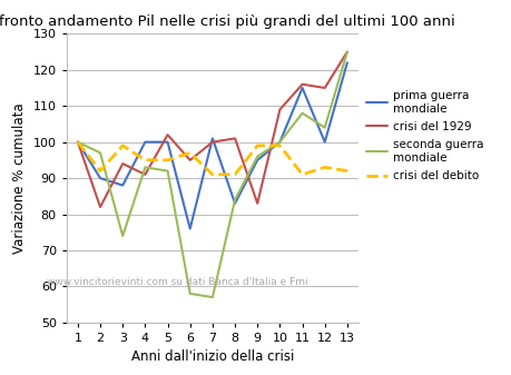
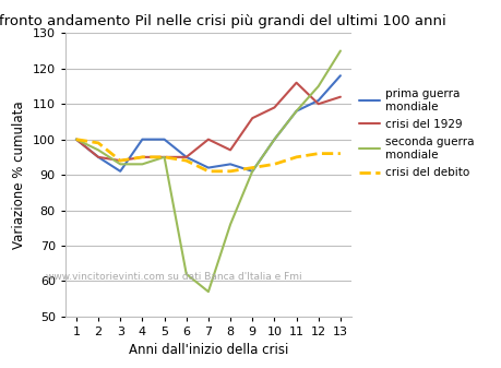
prima guerra mondiale/2: 90 -> 95
crisi del 1929/2: 82 -> 95
crisi del debito/2: 92 -> 99
prima guerra mondiale/3: 88 -> 91
seconda guerra mondiale/3: 74 -> 93
crisi del debito/3: 99 -> 94
crisi del 1929/4: 91 -> 95
crisi del 1929/5: 102 -> 95
seconda guerra mondiale/5: 92 -> 95
prima guerra mondiale/6: 76 -> 95
seconda guerra mondiale/6: 58 -> 62
crisi del debito/6: 97 -> 94
prima guerra mondiale/7: 101 -> 92
prima guerra mondiale/8: 83 -> 93
crisi del 1929/8: 101 -> 97
seconda guerra mondiale/8: 84 -> 76
prima guerra mondiale/9: 95 -> 91
crisi del 1929/9: 83 -> 106
seconda guerra mondiale/9: 96 -> 91
crisi del debito/9: 99 -> 92
crisi del debito/10: 99 -> 93
prima guerra mondiale/11: 115 -> 108
crisi del debito/11: 91 -> 95
prima guerra mondiale/12: 100 -> 111
crisi del 1929/12: 115 -> 110
seconda guerra mondiale/12: 104 -> 115
crisi del debito/12: 93 -> 96
prima guerra mondiale/13: 122 -> 118
crisi del 1929/13: 125 -> 112
crisi del debito/13: 92 -> 96
